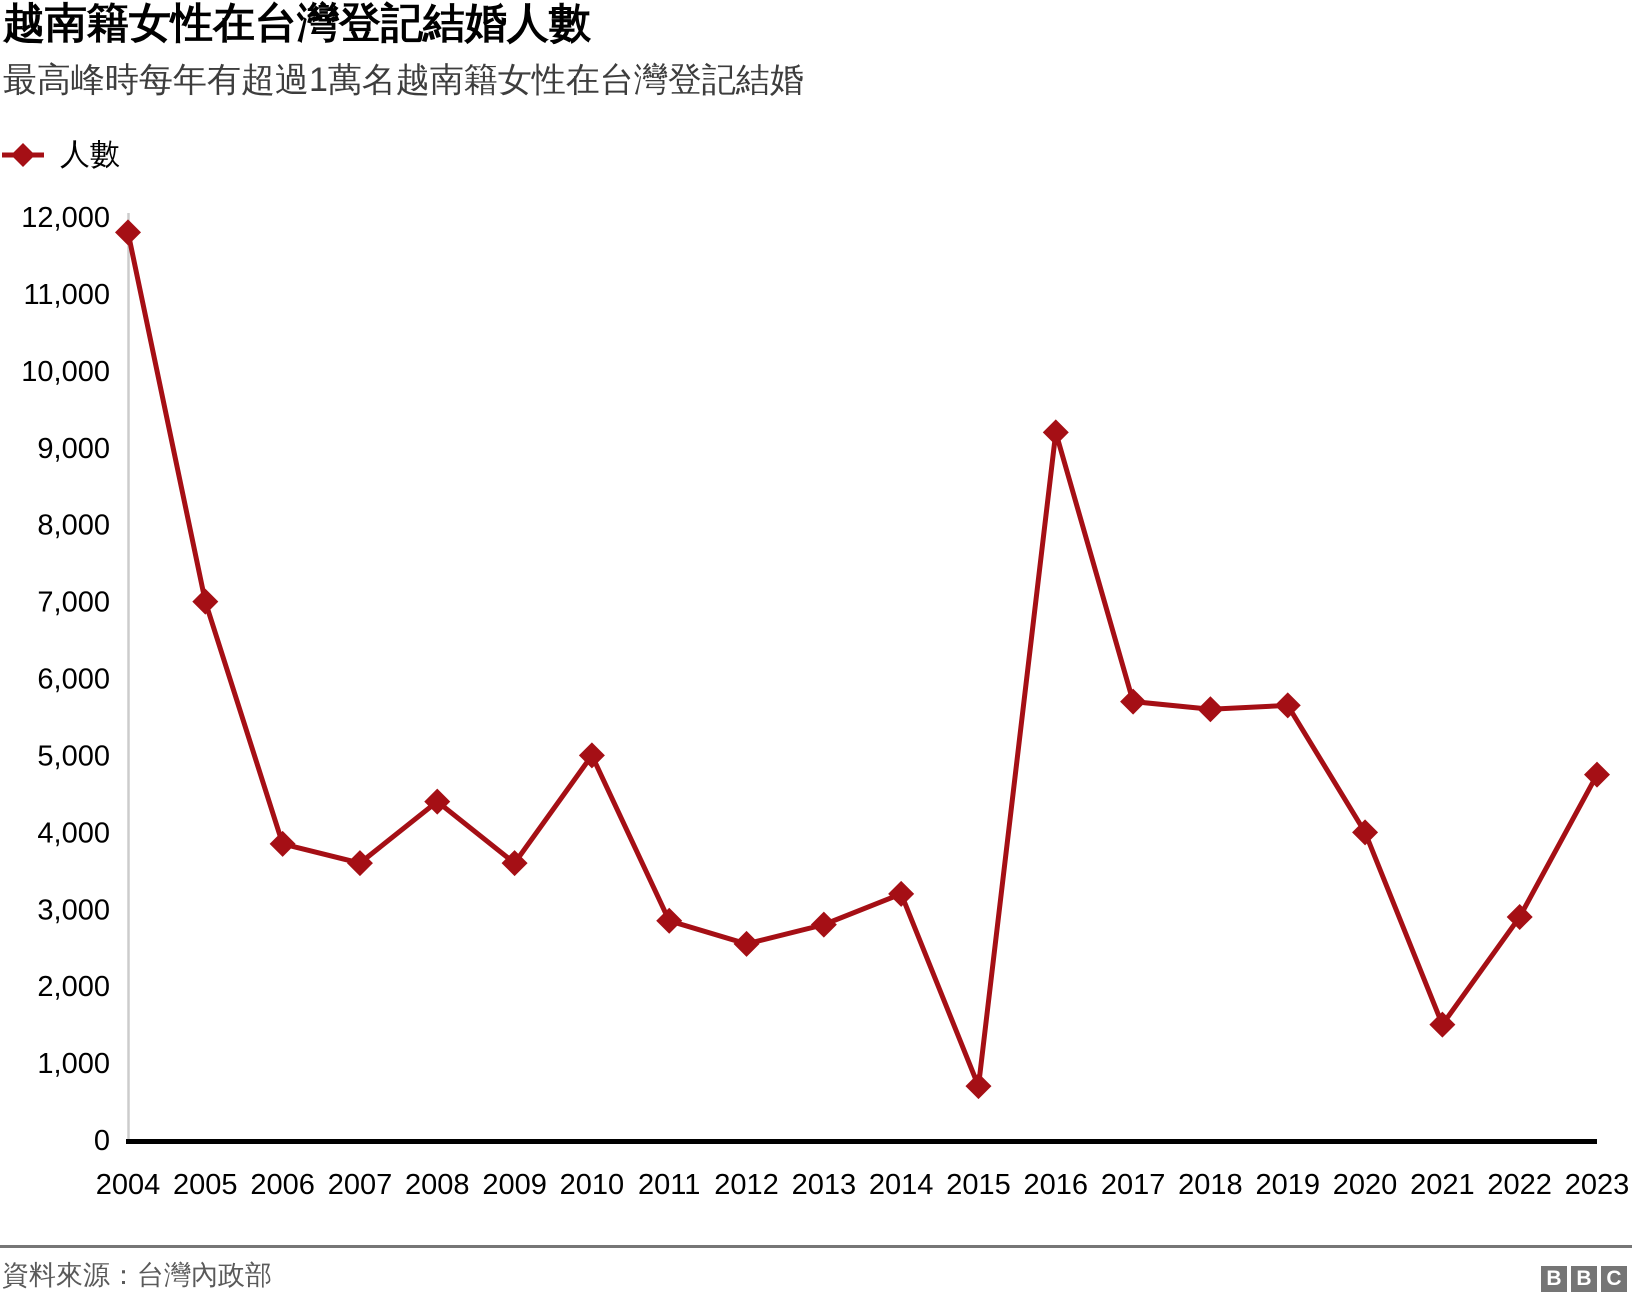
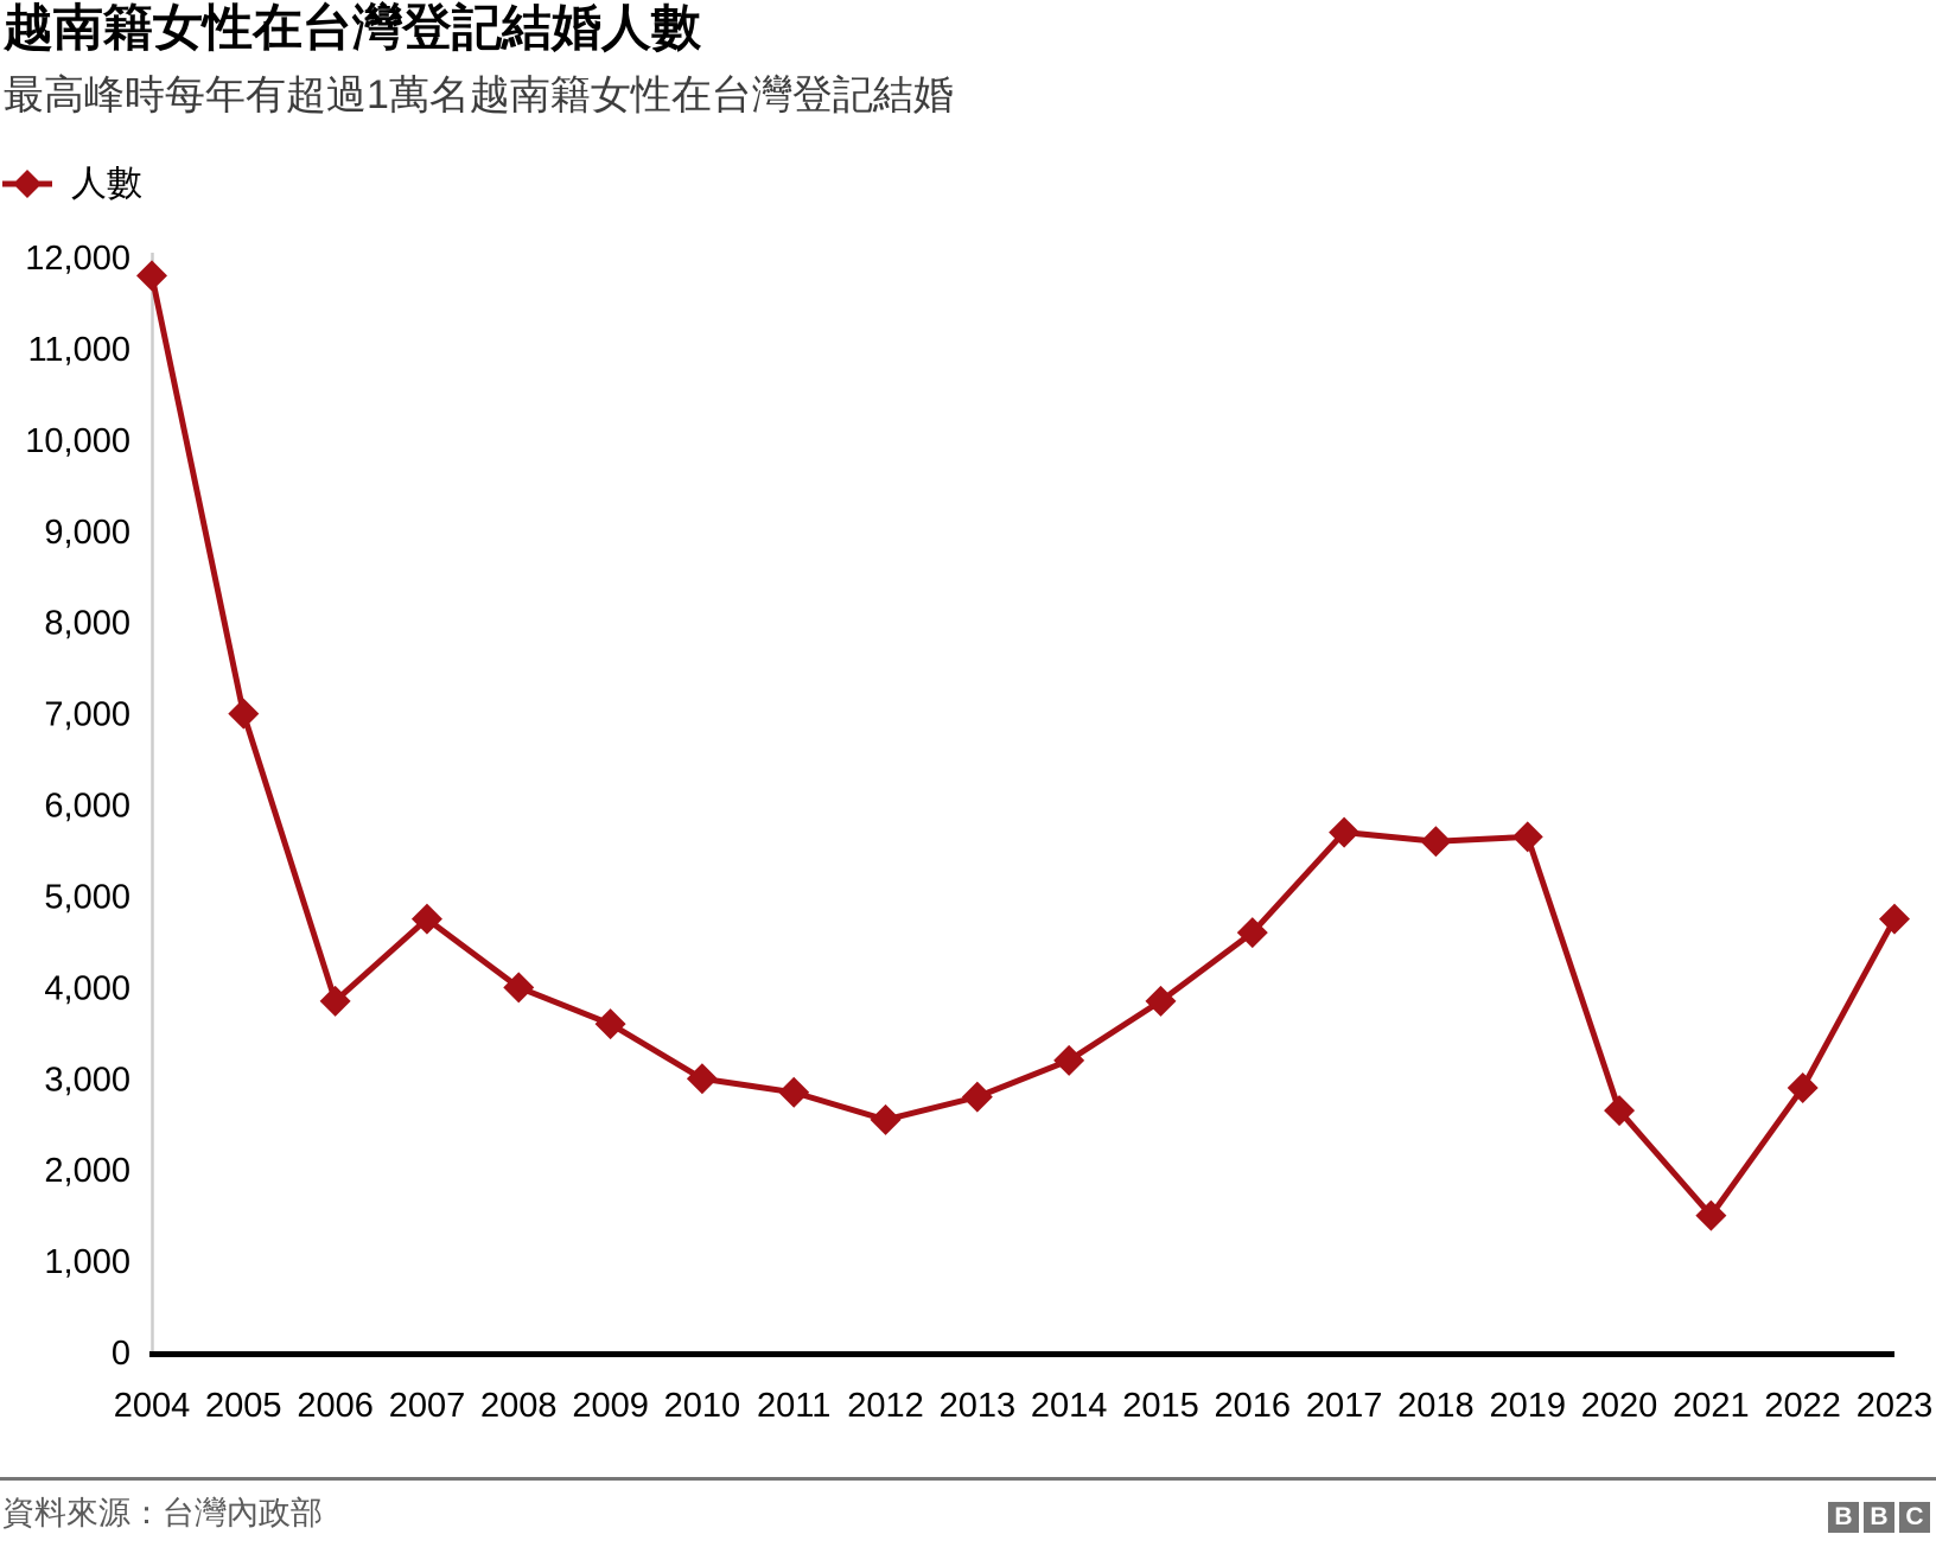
2007: 3600 -> 4800
2008: 4400 -> 4000
2010: 5000 -> 3000
2015: 700 -> 3800
2016: 9200 -> 4600
2020: 4000 -> 2600
